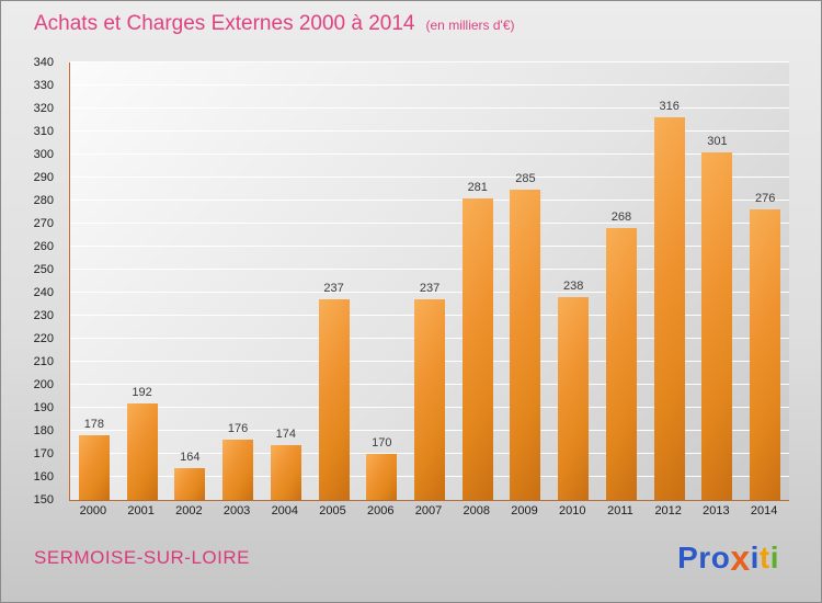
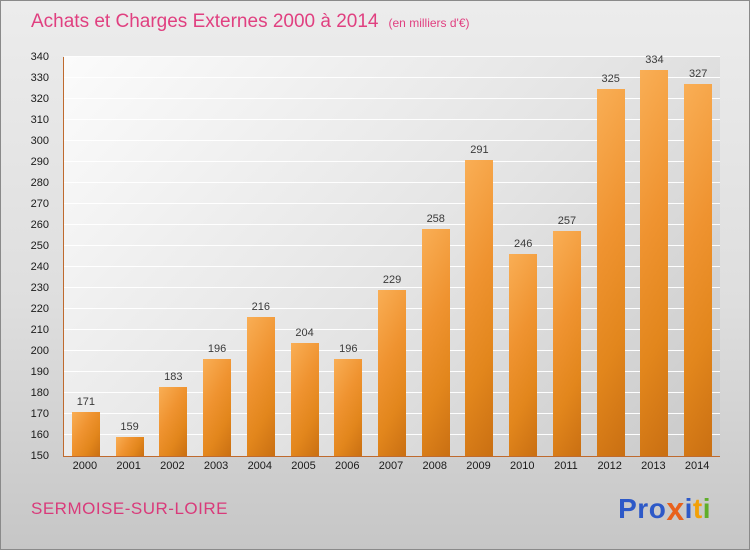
2000: 178 -> 171
2001: 192 -> 159
2002: 164 -> 183
2003: 176 -> 196
2004: 174 -> 216
2005: 237 -> 204
2006: 170 -> 196
2007: 237 -> 229
2008: 281 -> 258
2009: 285 -> 291
2010: 238 -> 246
2011: 268 -> 257
2012: 316 -> 325
2013: 301 -> 334
2014: 276 -> 327
